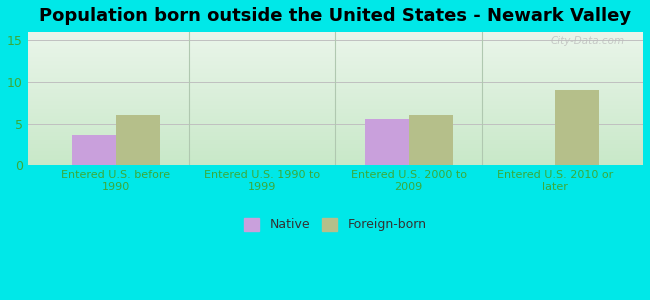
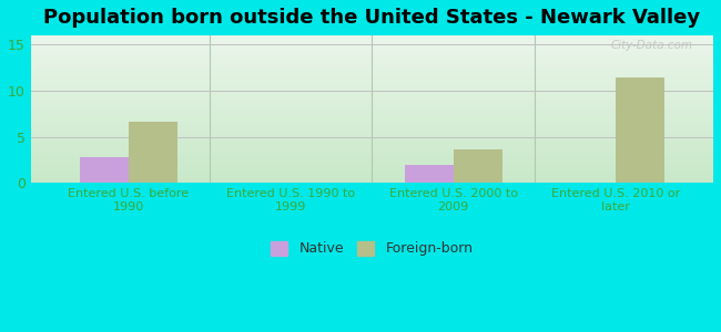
Native/Entered U.S. before 1990: 3.6 -> 2.8
Foreign-born/Entered U.S. before 1990: 6.0 -> 6.7
Native/Entered U.S. 2000 to 2009: 5.6 -> 2.0
Foreign-born/Entered U.S. 2000 to 2009: 6.0 -> 3.6
Foreign-born/Entered U.S. 2010 or later: 9.0 -> 11.4
